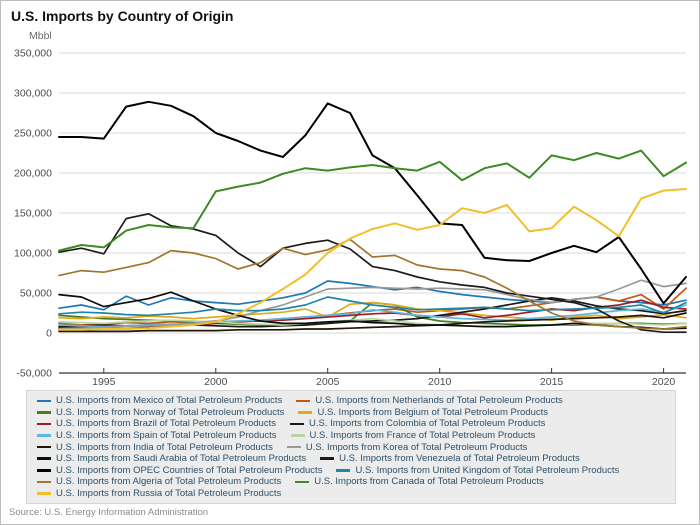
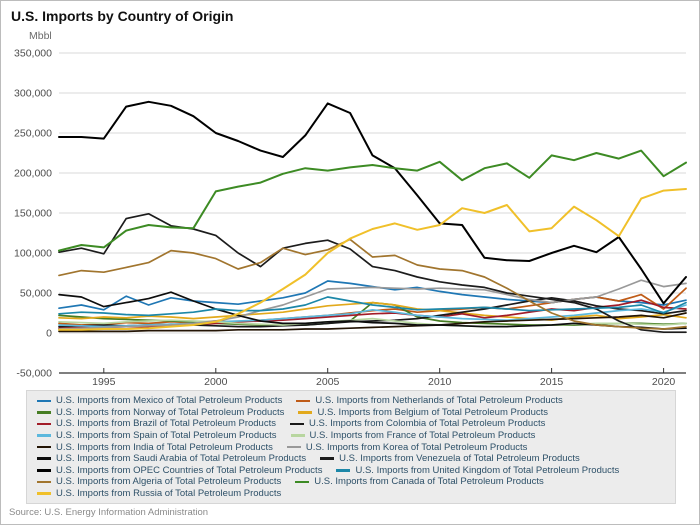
U.S. Imports from Belgium of Total Petroleum Products/2005: 20000 -> 30000
